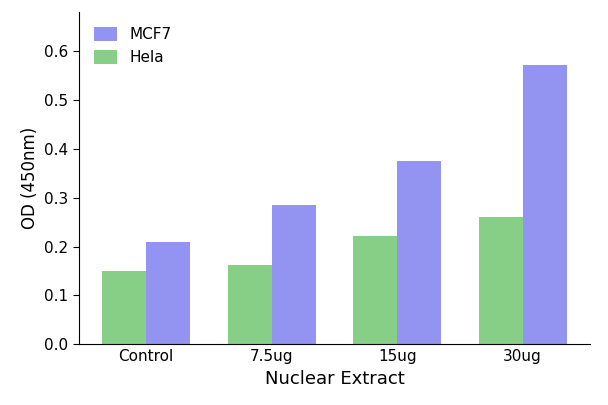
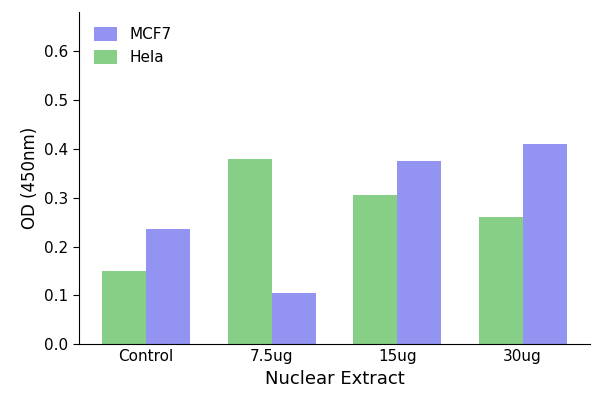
MCF7/Control: 0.210 -> 0.235
Hela/7.5ug: 0.163 -> 0.380
MCF7/7.5ug: 0.285 -> 0.105
Hela/15ug: 0.222 -> 0.305
MCF7/30ug: 0.572 -> 0.410
